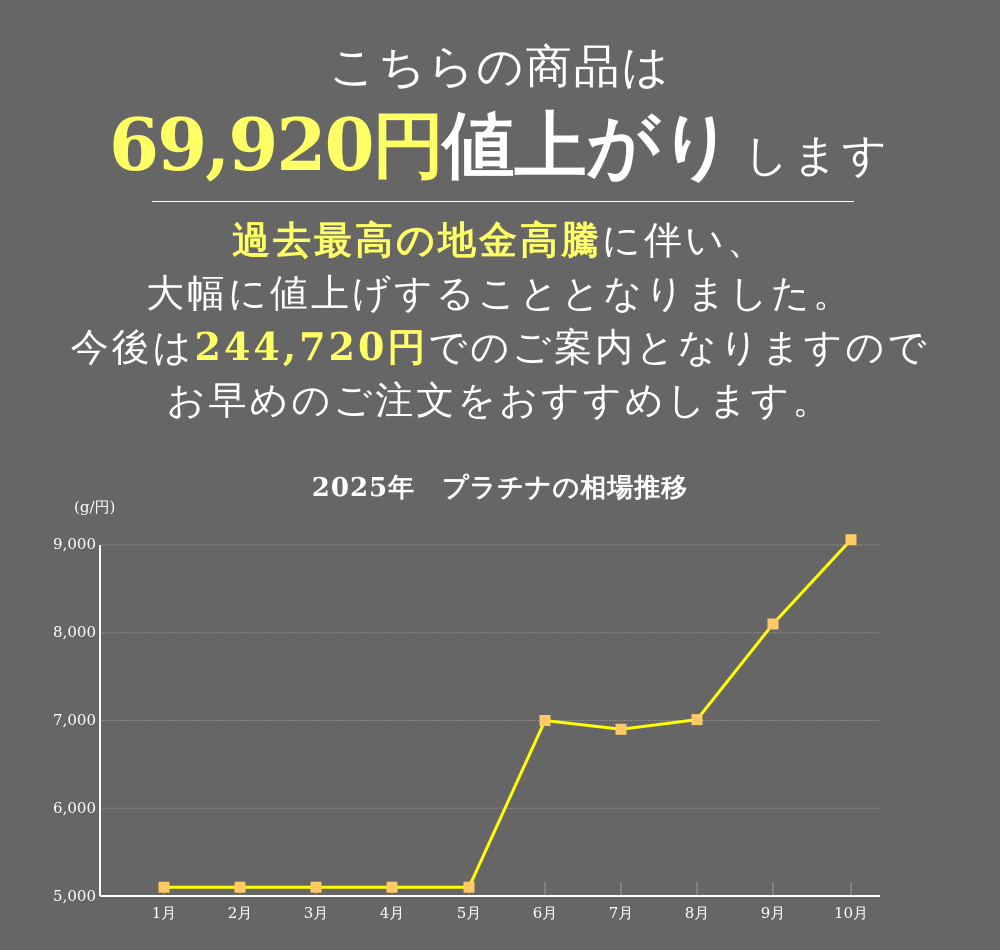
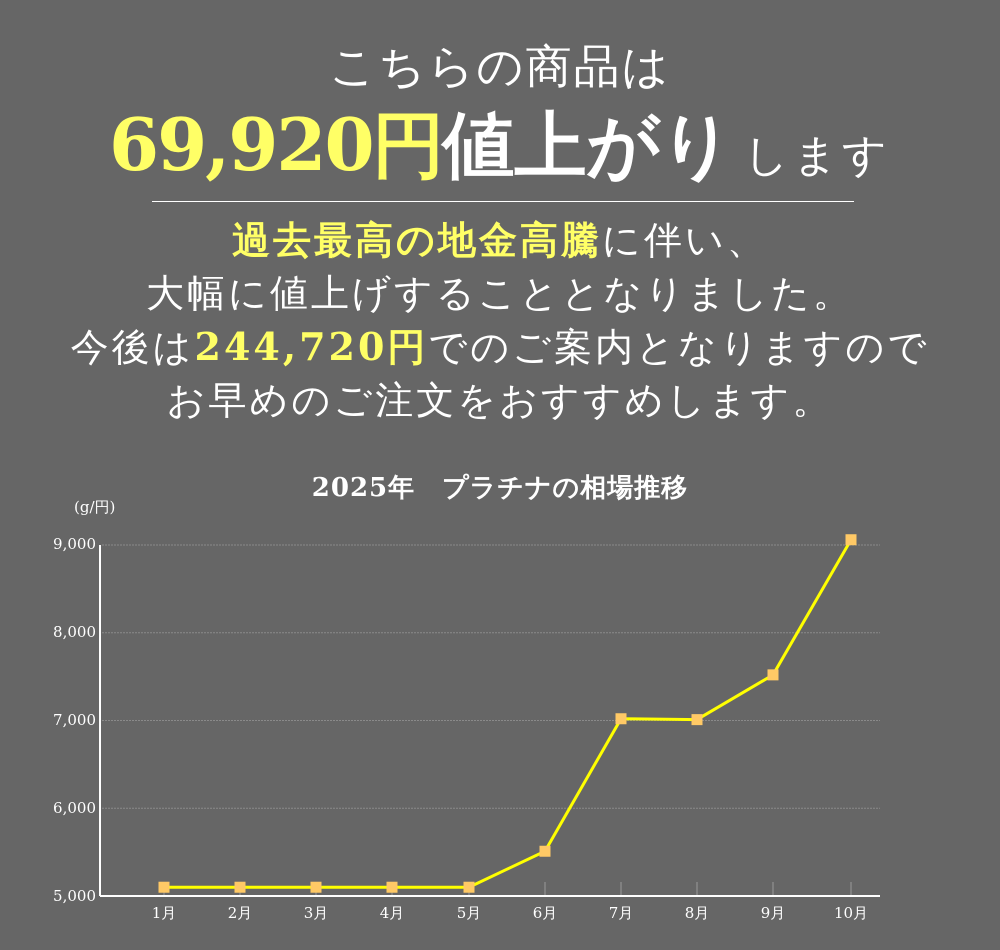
6月: 7000 -> 5500
7月: 6900 -> 7000
9月: 8100 -> 7500
